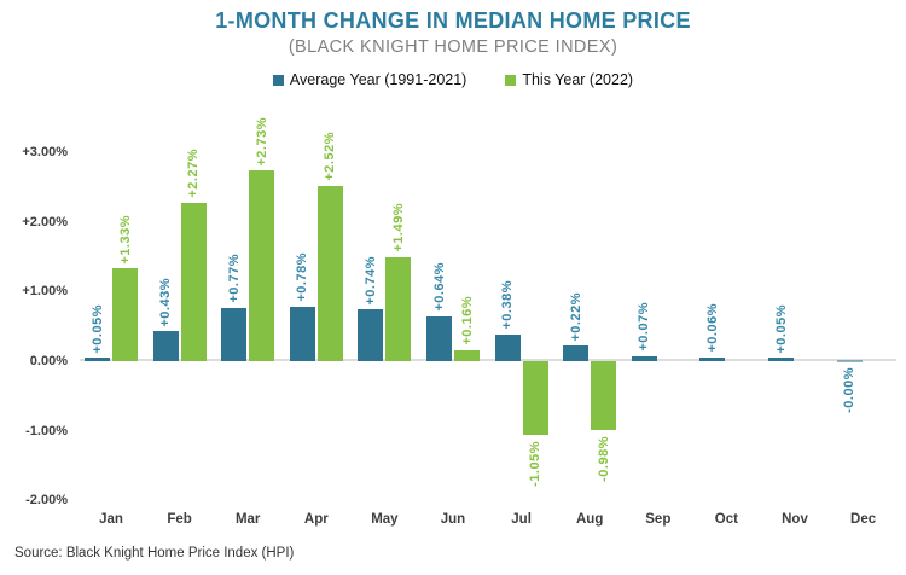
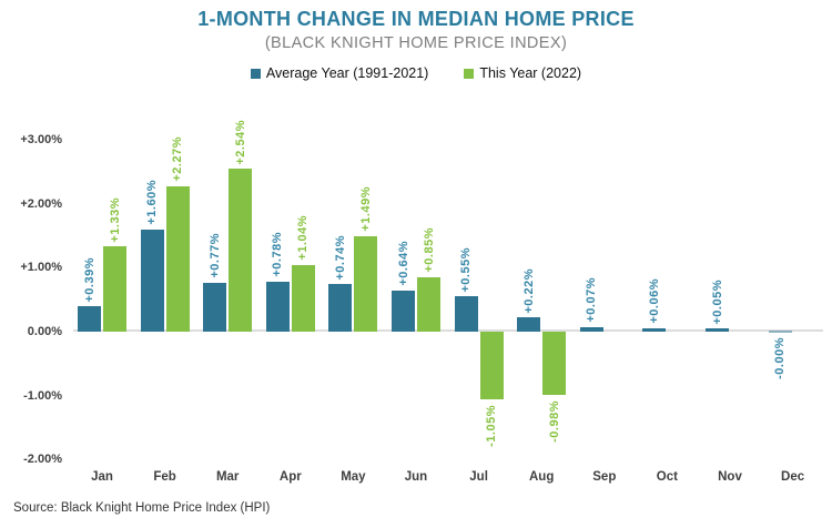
Average Year (1991-2021)/Jan: +0.05% -> +0.39%
Average Year (1991-2021)/Feb: +0.43% -> +1.60%
This Year (2022)/Mar: +2.73% -> +2.54%
This Year (2022)/Apr: +2.52% -> +1.04%
This Year (2022)/Jun: +0.16% -> +0.85%
Average Year (1991-2021)/Jul: +0.38% -> +0.55%
